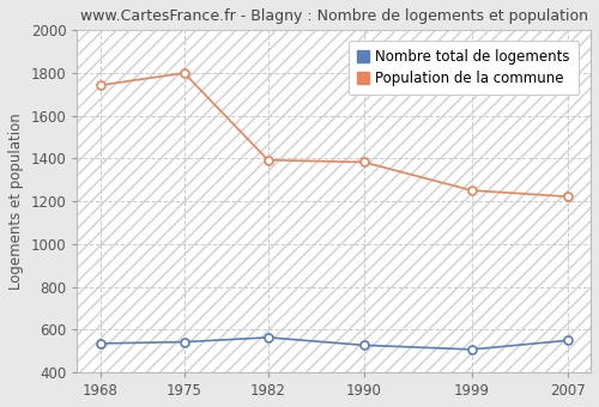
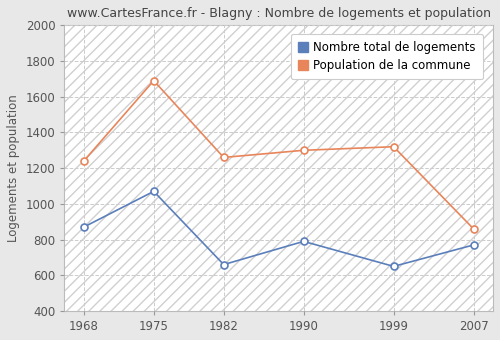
Nombre total de logements/1968: 540 -> 870
Population de la commune/1968: 1740 -> 1240
Nombre total de logements/1975: 540 -> 1070
Population de la commune/1975: 1800 -> 1690
Nombre total de logements/1982: 560 -> 660
Population de la commune/1982: 1390 -> 1260
Nombre total de logements/1990: 530 -> 790
Population de la commune/1990: 1380 -> 1300
Nombre total de logements/1999: 510 -> 650
Population de la commune/1999: 1250 -> 1320
Nombre total de logements/2007: 550 -> 770
Population de la commune/2007: 1220 -> 860
